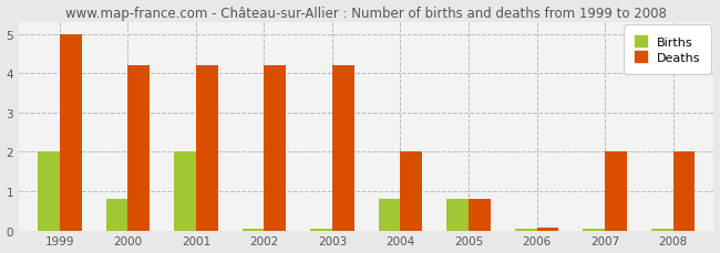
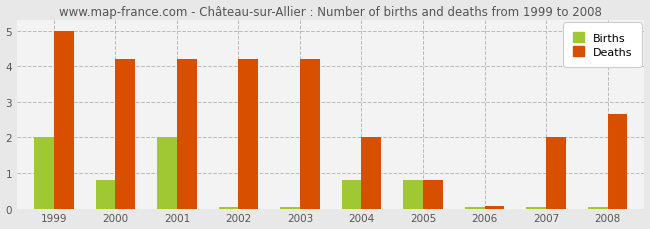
Deaths/2008: 2.00 -> 2.65
